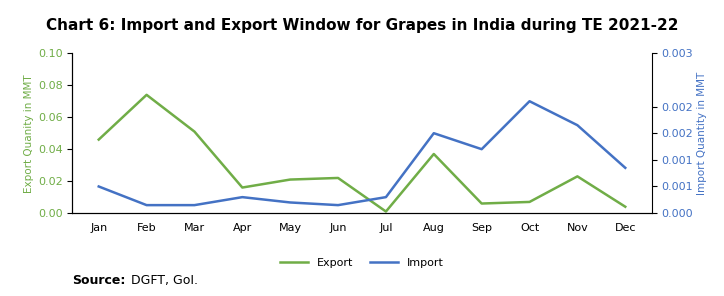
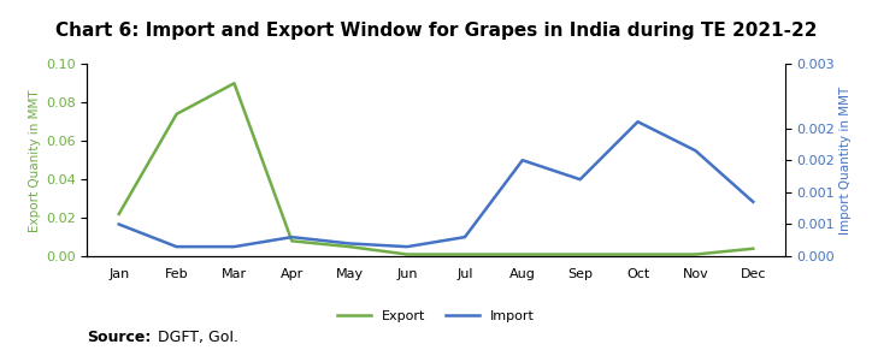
Export/Jan: 0.046 -> 0.022
Export/Mar: 0.051 -> 0.090
Export/Apr: 0.016 -> 0.008
Export/May: 0.021 -> 0.005
Export/Jun: 0.022 -> 0.001
Export/Aug: 0.037 -> 0.001
Export/Sep: 0.006 -> 0.001
Export/Oct: 0.007 -> 0.001
Export/Nov: 0.023 -> 0.001
